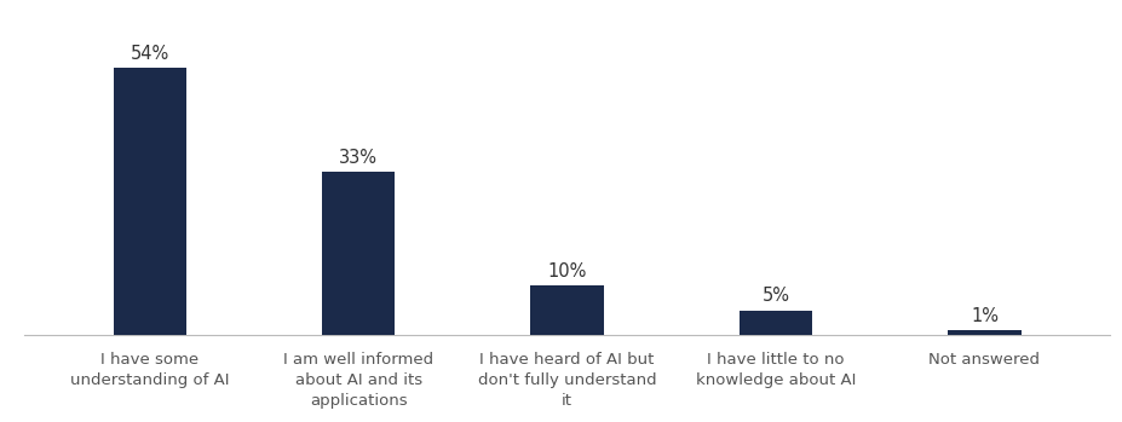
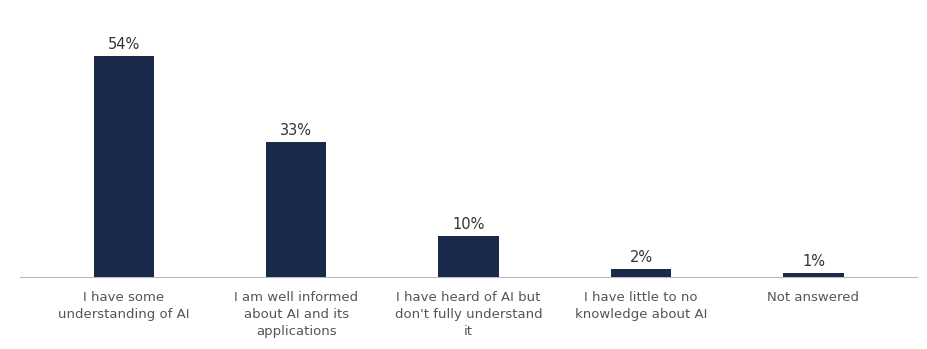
I have little to no knowledge about AI: 5% -> 2%
